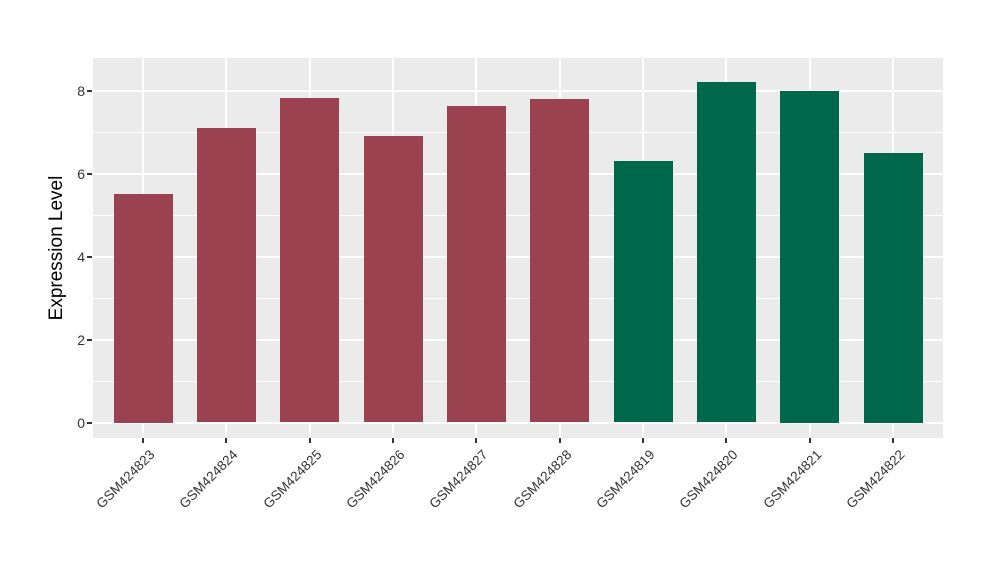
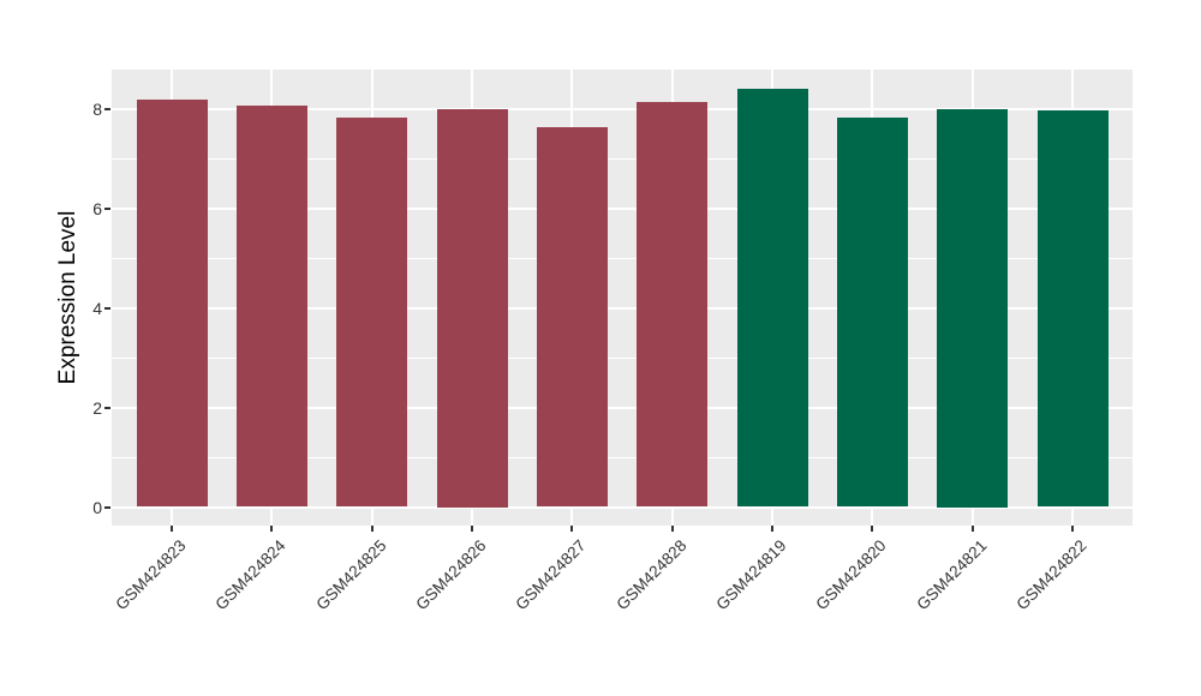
GSM424823: 5.5 -> 8.2
GSM424824: 7.1 -> 8.1
GSM424826: 6.9 -> 8.0
GSM424828: 7.8 -> 8.1
GSM424819: 6.3 -> 8.4
GSM424820: 8.2 -> 7.8
GSM424822: 6.5 -> 8.0
